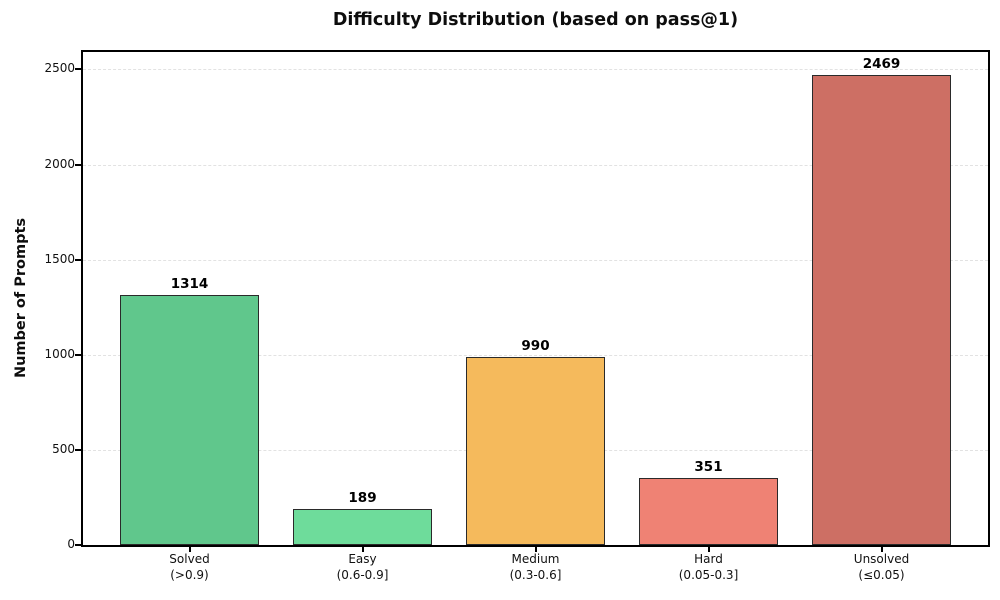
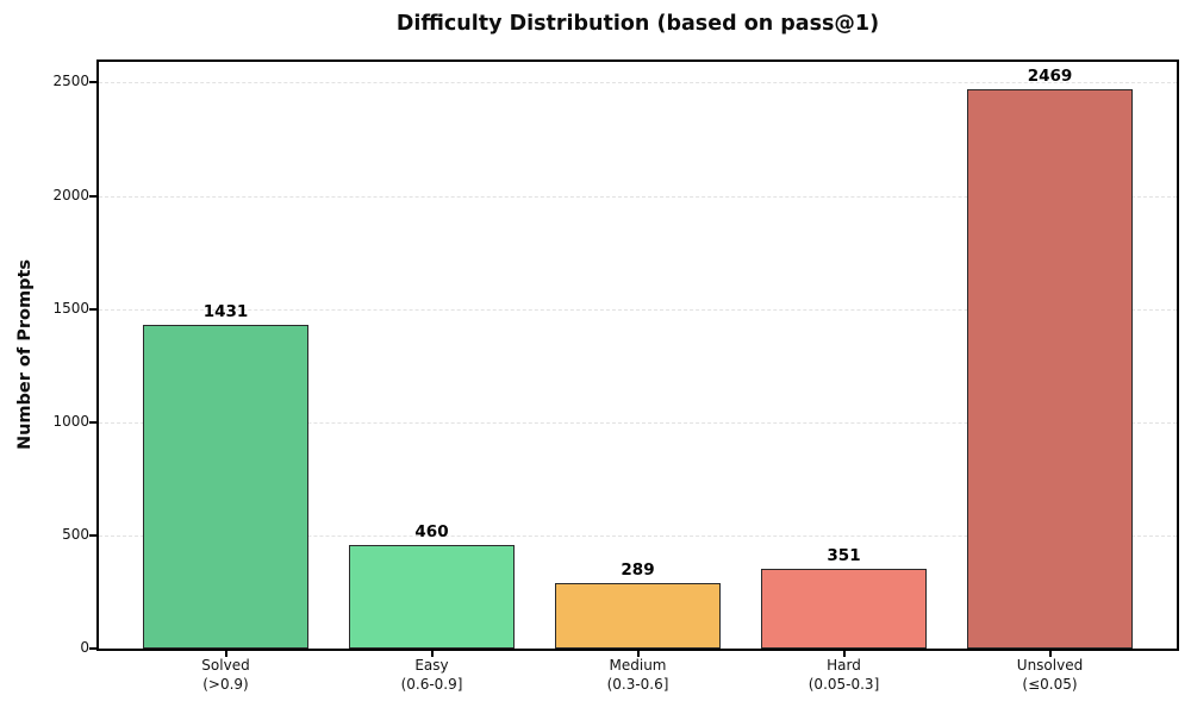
Solved (>0.9): 1314 -> 1431
Easy (0.6-0.9]: 189 -> 460
Medium (0.3-0.6]: 990 -> 289
